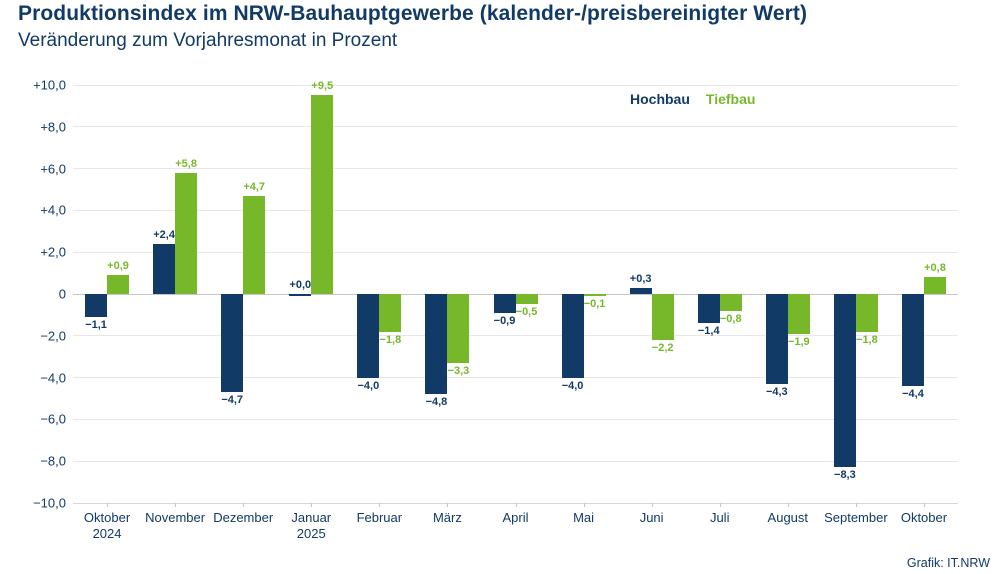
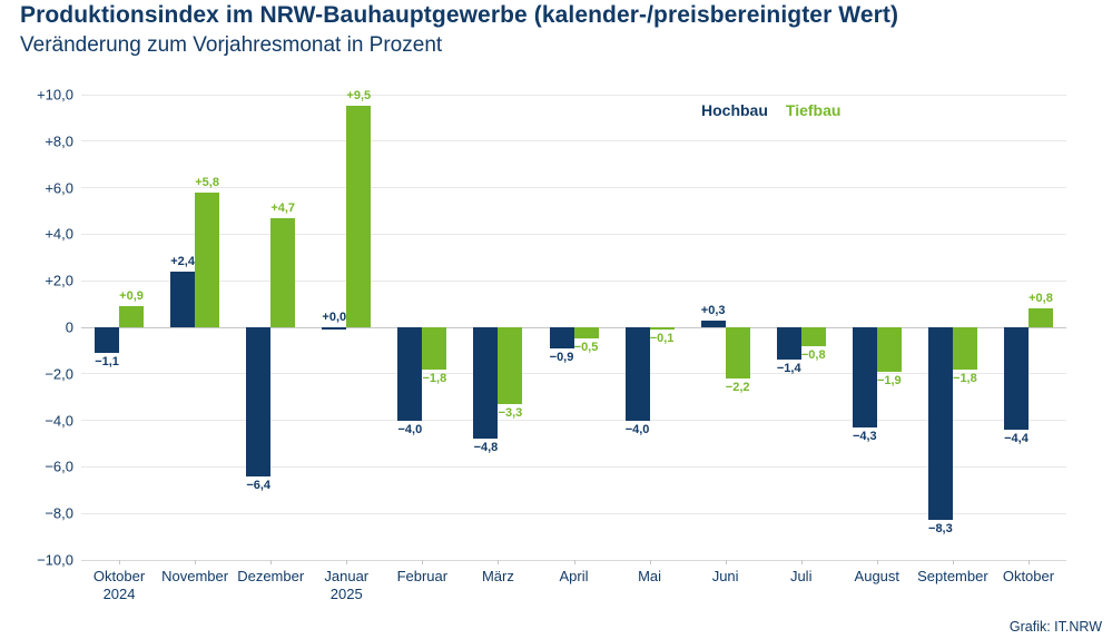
Hochbau/Dezember: −4,7 -> −6,4
